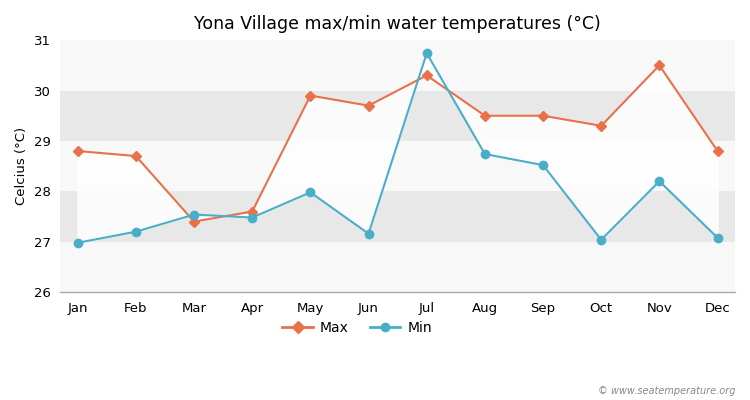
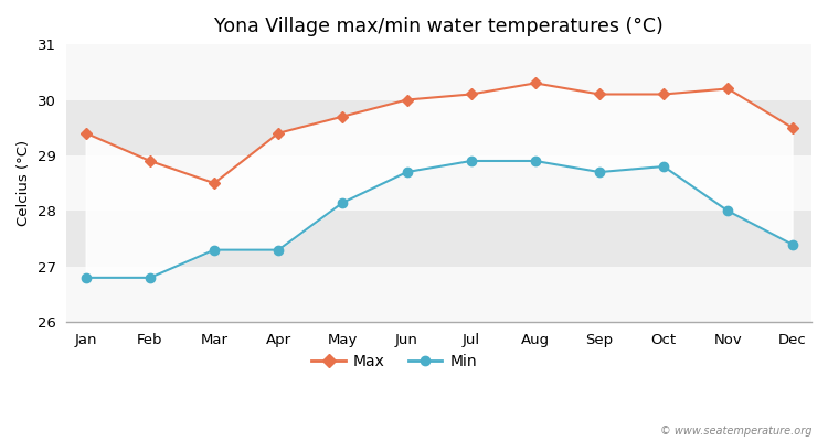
Max/Jan: 28.8 -> 29.4
Min/Jan: 26.98 -> 26.80
Max/Feb: 28.7 -> 28.9
Min/Feb: 27.20 -> 26.80
Max/Mar: 27.4 -> 28.5
Min/Mar: 27.54 -> 27.30
Max/Apr: 27.6 -> 29.4
Min/Apr: 27.48 -> 27.30
Max/May: 29.9 -> 29.7
Min/May: 27.98 -> 28.15
Max/Jun: 29.7 -> 30.0
Min/Jun: 27.16 -> 28.70
Max/Jul: 30.3 -> 30.1
Min/Jul: 30.74 -> 28.90
Max/Aug: 29.5 -> 30.3
Min/Aug: 28.74 -> 28.90
Max/Sep: 29.5 -> 30.1
Min/Sep: 28.52 -> 28.70
Max/Oct: 29.3 -> 30.1
Min/Oct: 27.04 -> 28.80
Max/Nov: 30.5 -> 30.2
Min/Nov: 28.20 -> 28.00
Max/Dec: 28.8 -> 29.5
Min/Dec: 27.08 -> 27.40
